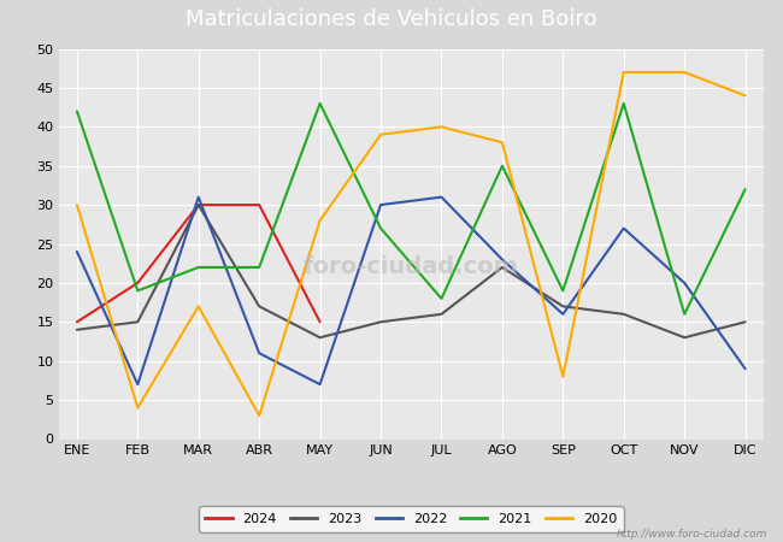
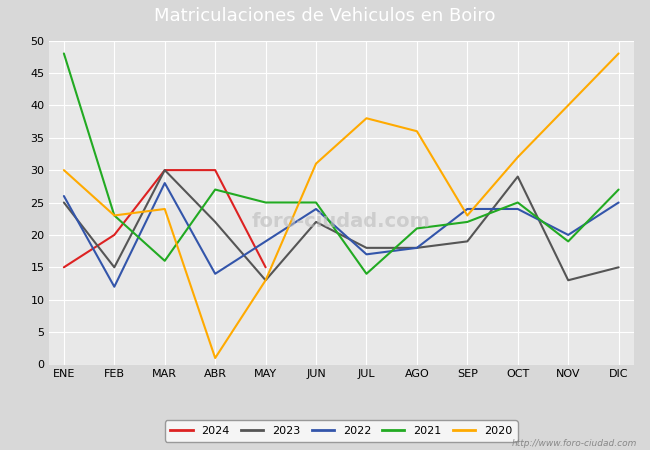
2023/ENE: 14 -> 25
2022/ENE: 24 -> 26
2021/ENE: 42 -> 48
2022/FEB: 7 -> 12
2021/FEB: 19 -> 23
2020/FEB: 4 -> 23
2022/MAR: 31 -> 28
2021/MAR: 22 -> 16
2020/MAR: 17 -> 24
2023/ABR: 17 -> 22
2022/ABR: 11 -> 14
2021/ABR: 22 -> 27
2020/ABR: 3 -> 1
2022/MAY: 7 -> 19
2021/MAY: 43 -> 25
2020/MAY: 28 -> 13
2023/JUN: 15 -> 22
2022/JUN: 30 -> 24
2021/JUN: 27 -> 25
2020/JUN: 39 -> 31
2023/JUL: 16 -> 18
2022/JUL: 31 -> 17
2021/JUL: 18 -> 14
2020/JUL: 40 -> 38
2023/AGO: 22 -> 18
2022/AGO: 23 -> 18
2021/AGO: 35 -> 21
2020/AGO: 38 -> 36
2023/SEP: 17 -> 19
2022/SEP: 16 -> 24
2021/SEP: 19 -> 22
2020/SEP: 8 -> 23
2023/OCT: 16 -> 29
2022/OCT: 27 -> 24
2021/OCT: 43 -> 25
2020/OCT: 47 -> 32
2021/NOV: 16 -> 19
2020/NOV: 47 -> 40
2022/DIC: 9 -> 25
2021/DIC: 32 -> 27
2020/DIC: 44 -> 48
